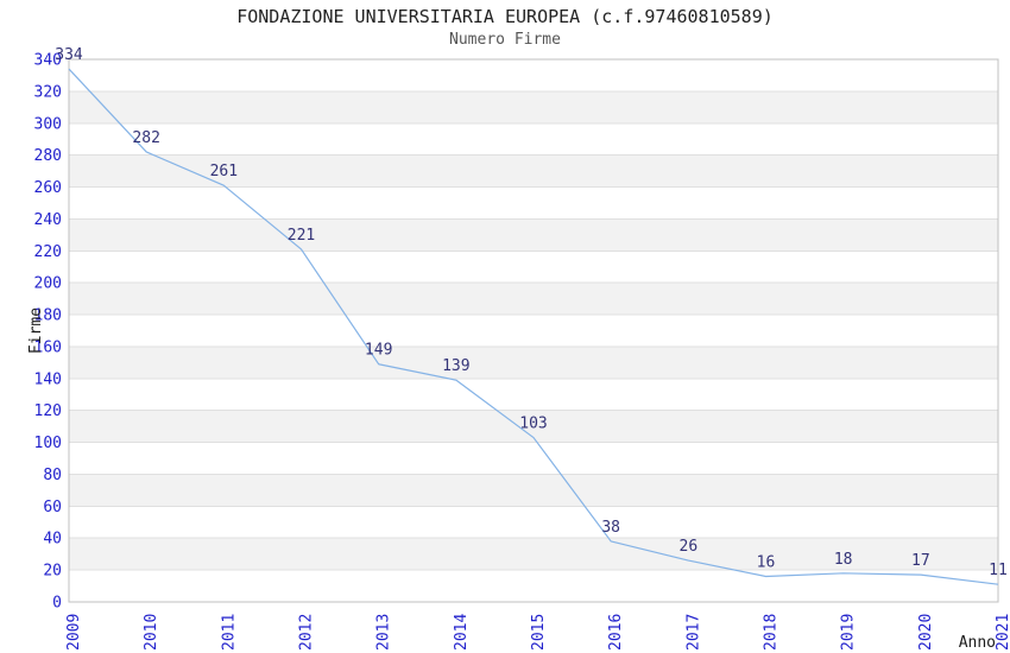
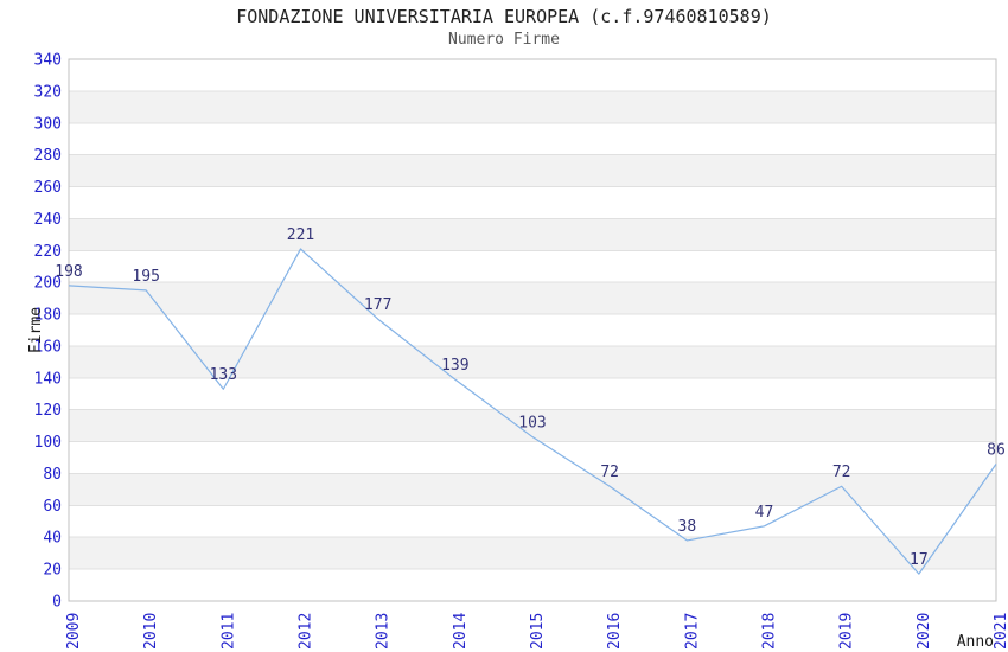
2009: 334 -> 198
2010: 282 -> 195
2011: 261 -> 133
2013: 149 -> 177
2016: 38 -> 72
2017: 26 -> 38
2018: 16 -> 47
2019: 18 -> 72
2021: 11 -> 86
